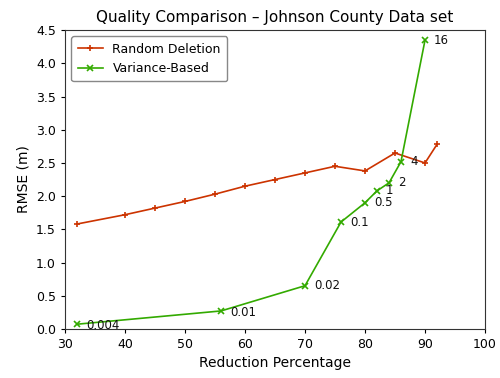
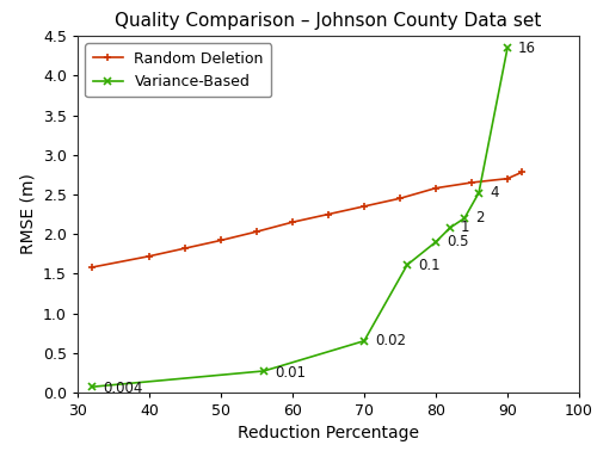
Random Deletion/80: 2.38 -> 2.58
Random Deletion/90: 2.50 -> 2.70
